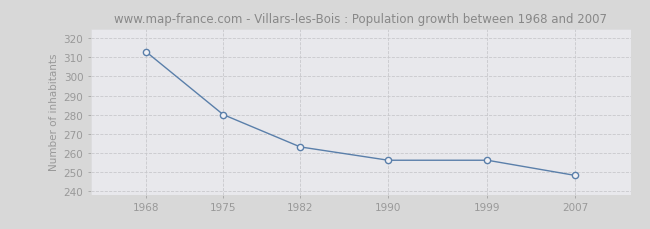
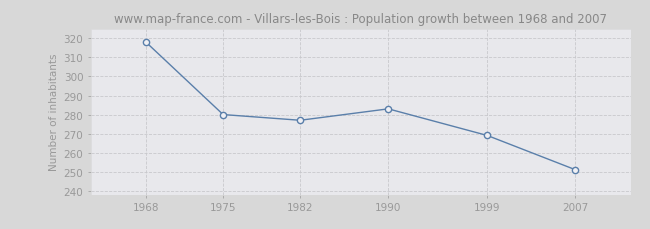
1968: 313 -> 318
1982: 263 -> 277
1990: 256 -> 283
1999: 256 -> 269
2007: 248 -> 251
